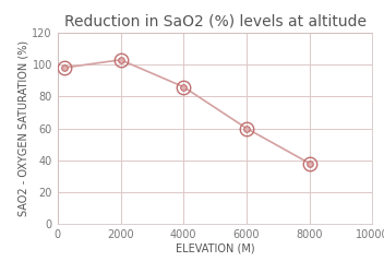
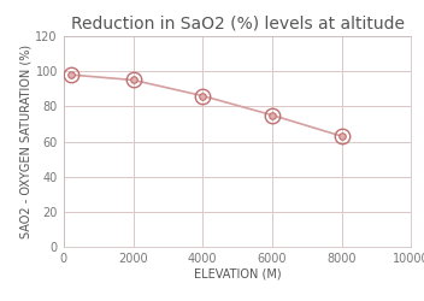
2000: 103 -> 95
6000: 60 -> 75
8000: 38 -> 63
